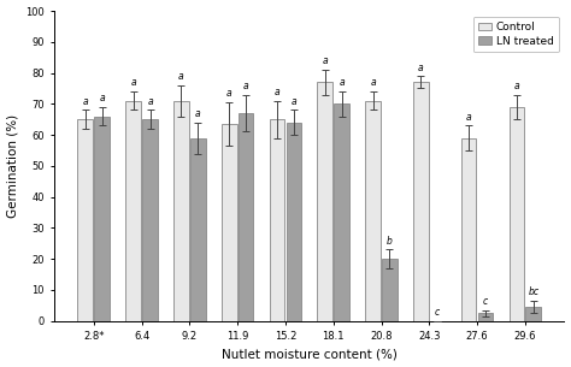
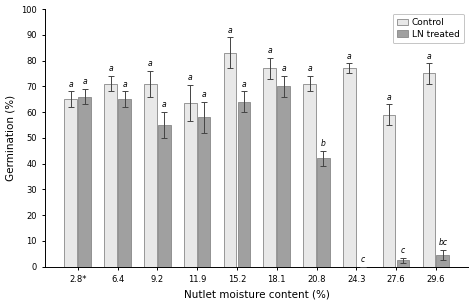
LN treated/9.2: 59.0 -> 55.0
LN treated/11.9: 67.0 -> 58.0
Control/15.2: 65.0 -> 83.0
LN treated/20.8: 20.0 -> 42.0
Control/29.6: 69.0 -> 75.0
